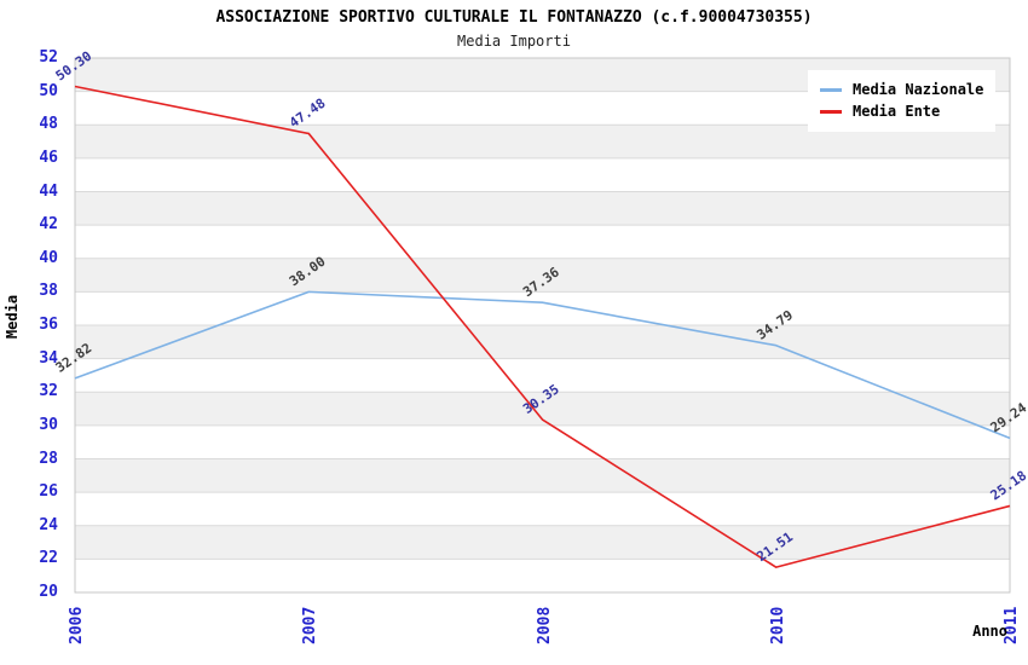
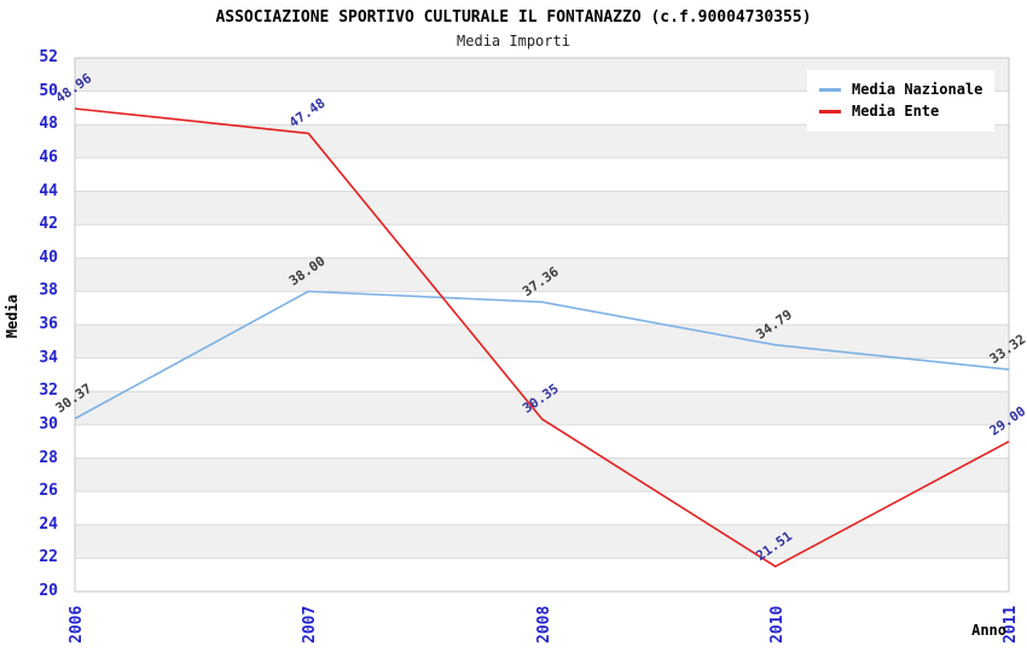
Media Nazionale/2006: 32.82 -> 30.37
Media Ente/2006: 50.30 -> 48.96
Media Nazionale/2011: 29.24 -> 33.32
Media Ente/2011: 25.18 -> 29.00
